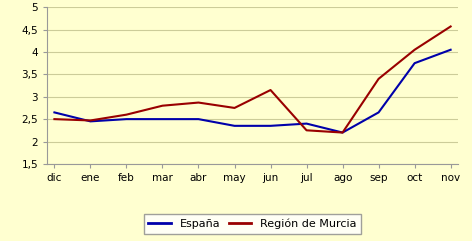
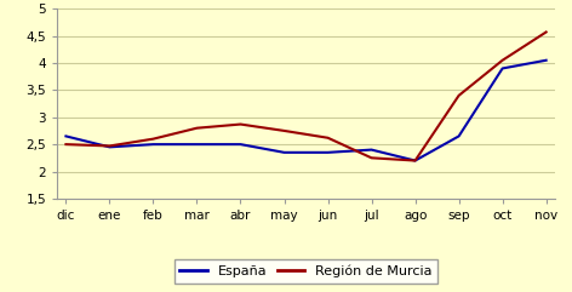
Región de Murcia/jun: 3,15 -> 2,62
España/oct: 3,75 -> 3,90
